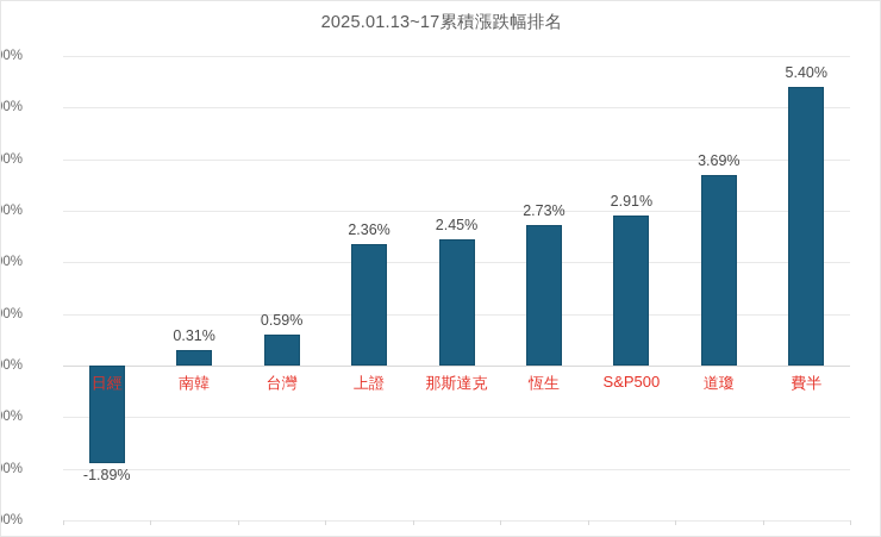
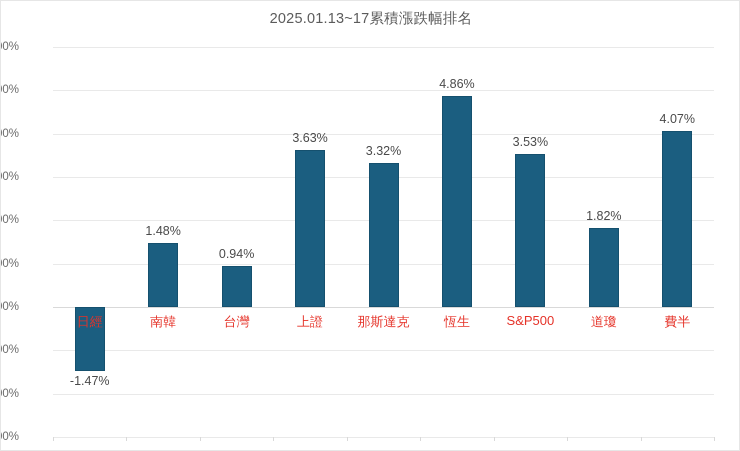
日經: -1.89% -> -1.47%
南韓: 0.31% -> 1.48%
台灣: 0.59% -> 0.94%
上證: 2.36% -> 3.63%
那斯達克: 2.45% -> 3.32%
恆生: 2.73% -> 4.86%
S&P500: 2.91% -> 3.53%
道瓊: 3.69% -> 1.82%
費半: 5.40% -> 4.07%
